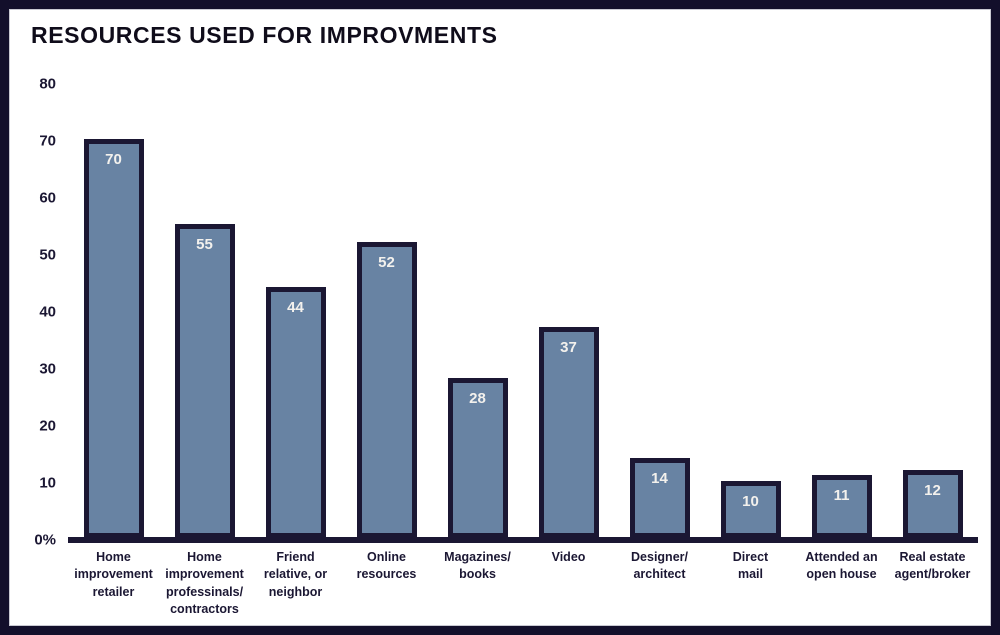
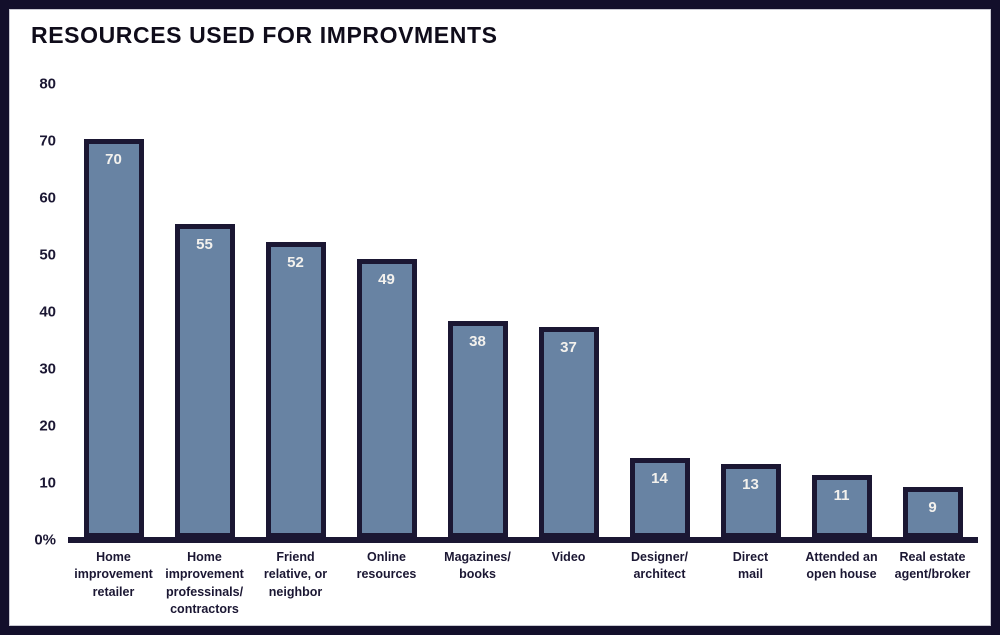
Friend relative, or neighbor: 44 -> 52
Online resources: 52 -> 49
Magazines/ books: 28 -> 38
Direct mail: 10 -> 13
Real estate agent/broker: 12 -> 9
